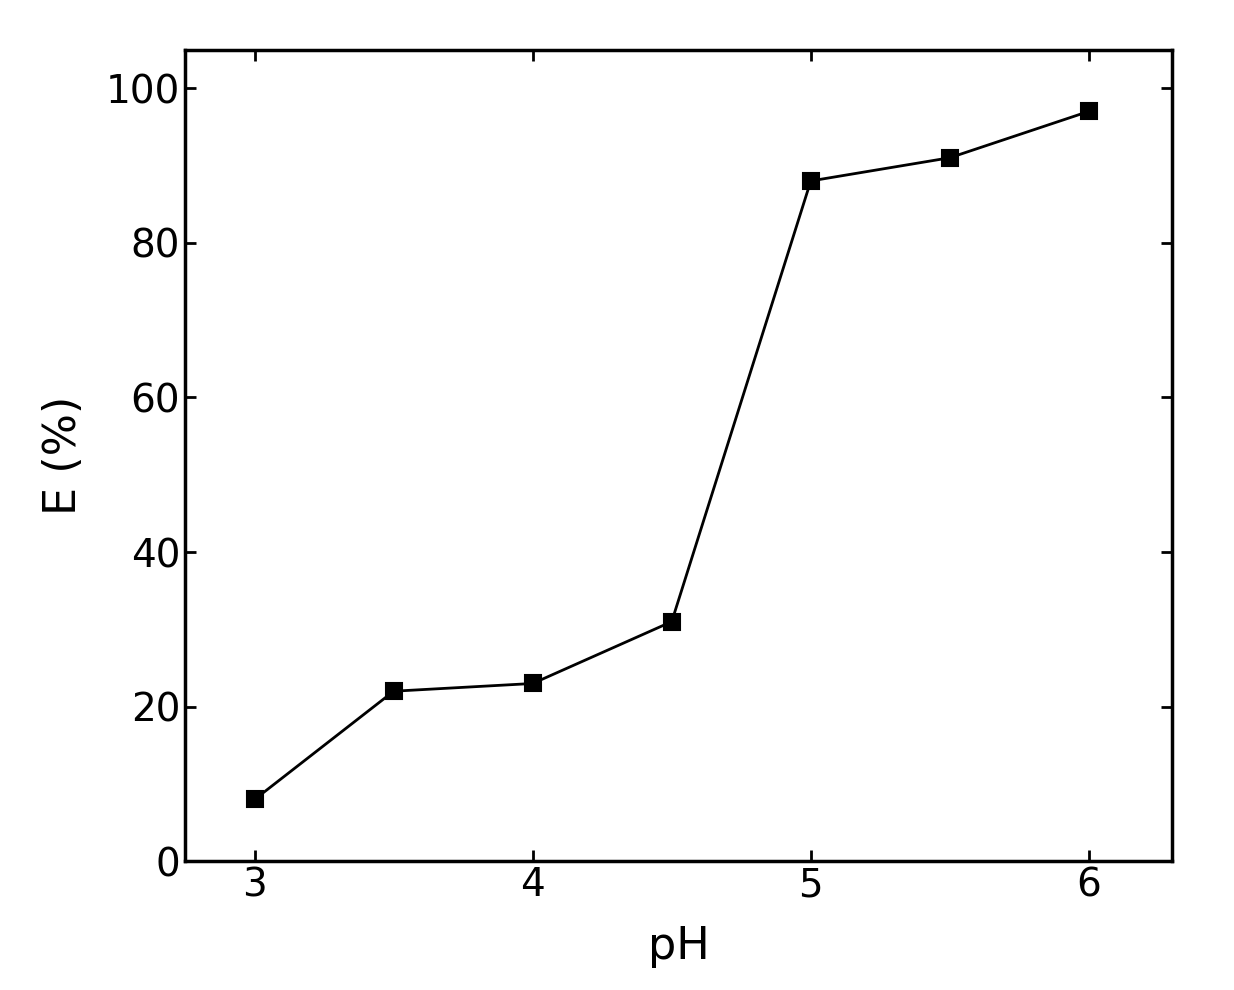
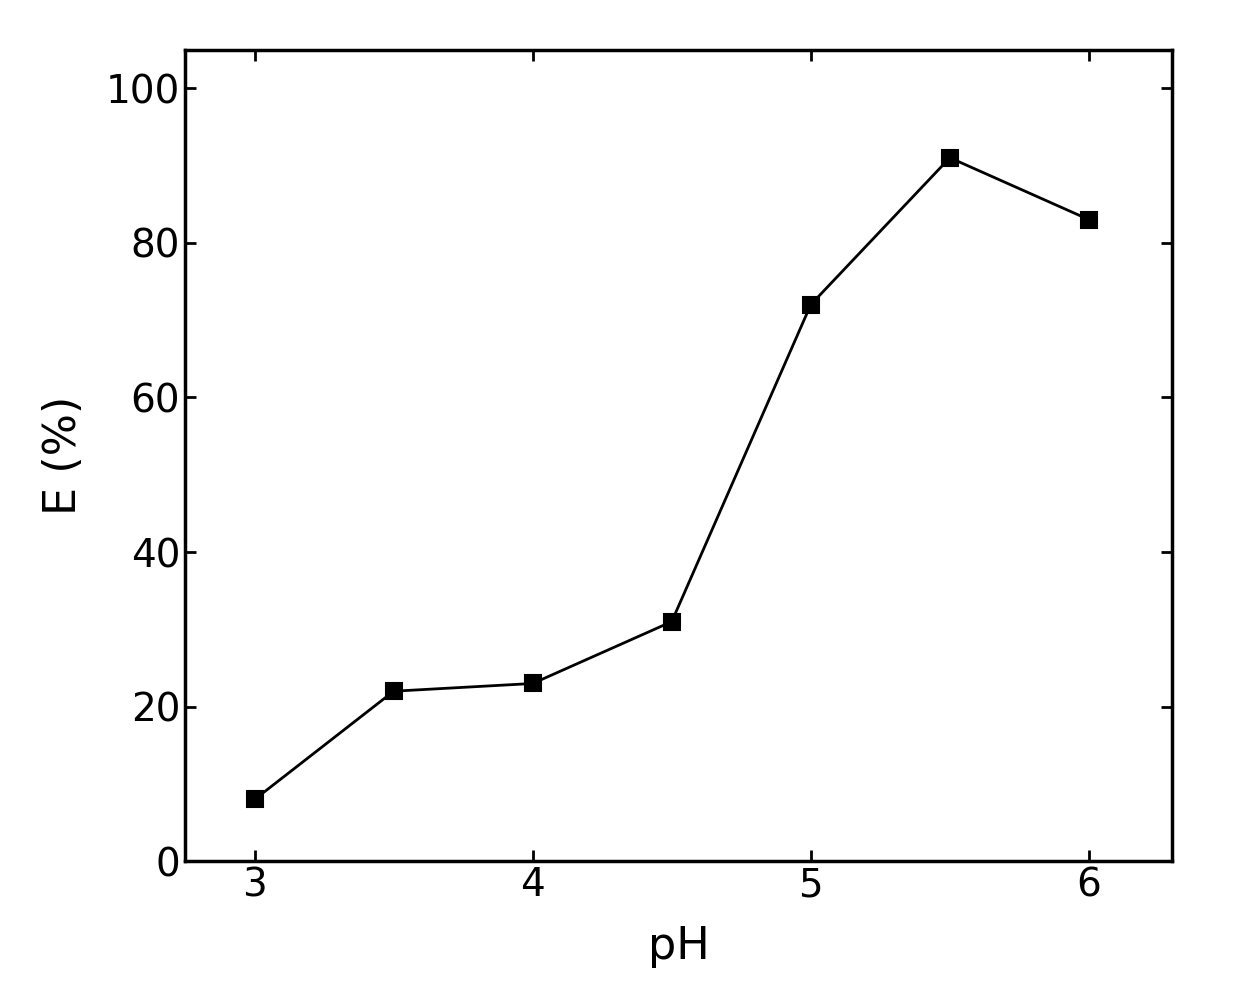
5: 88 -> 72
6: 97 -> 83
